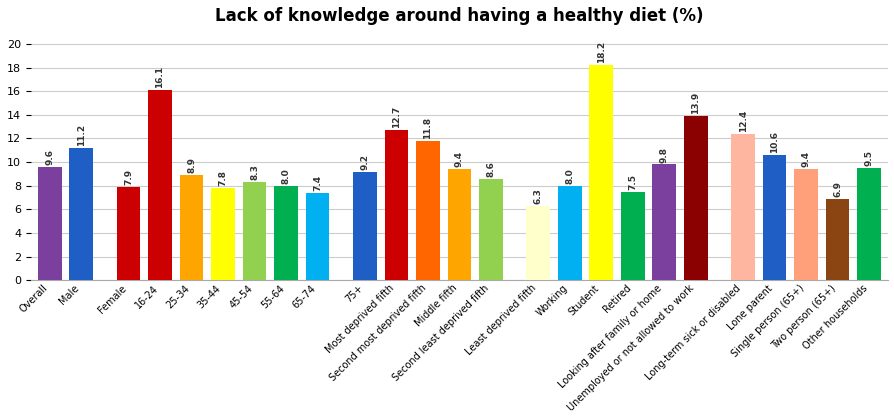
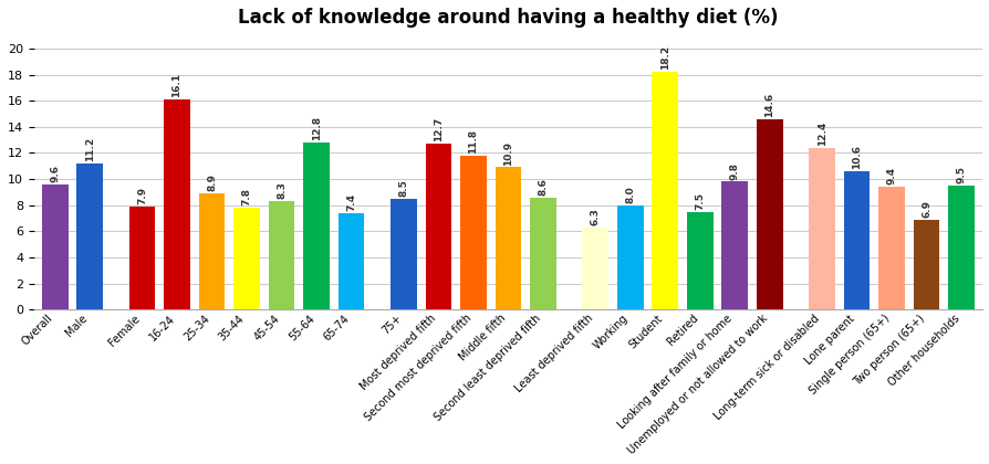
55-64: 8.0 -> 12.8
75+: 9.2 -> 8.5
Middle fifth: 9.4 -> 10.9
Unemployed or not allowed to work: 13.9 -> 14.6
